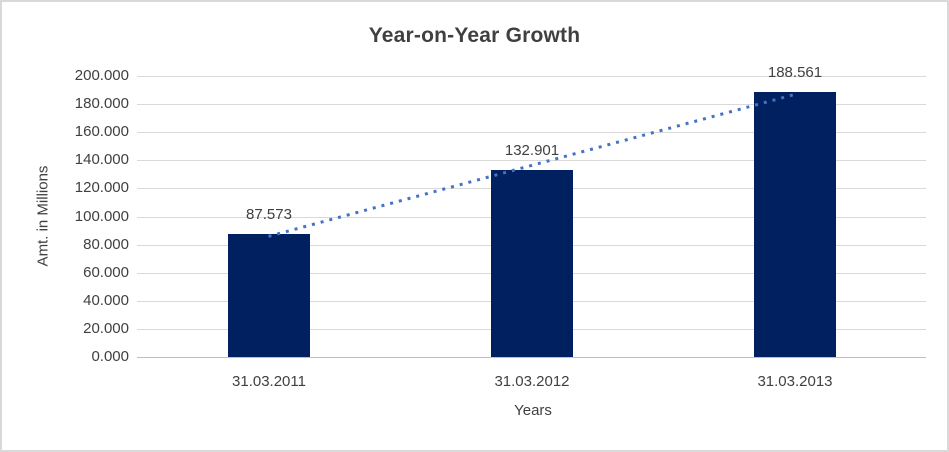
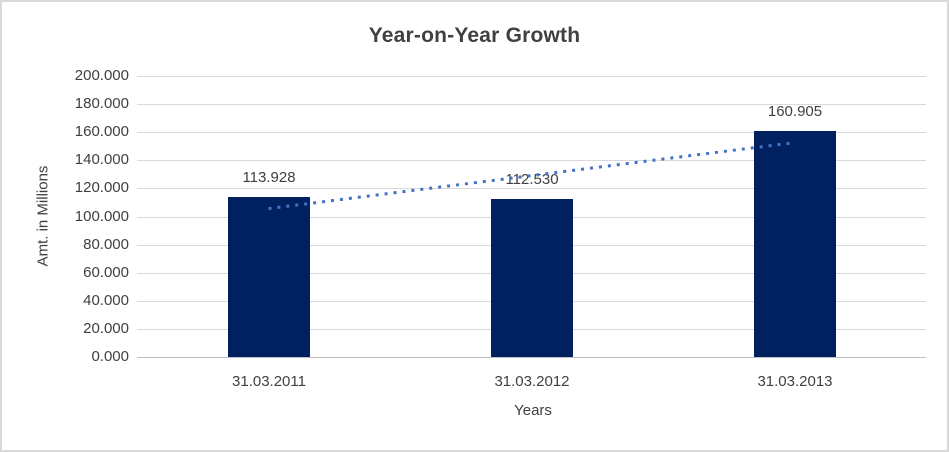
31.03.2011: 87.573 -> 113.928
31.03.2012: 132.901 -> 112.530
31.03.2013: 188.561 -> 160.905
